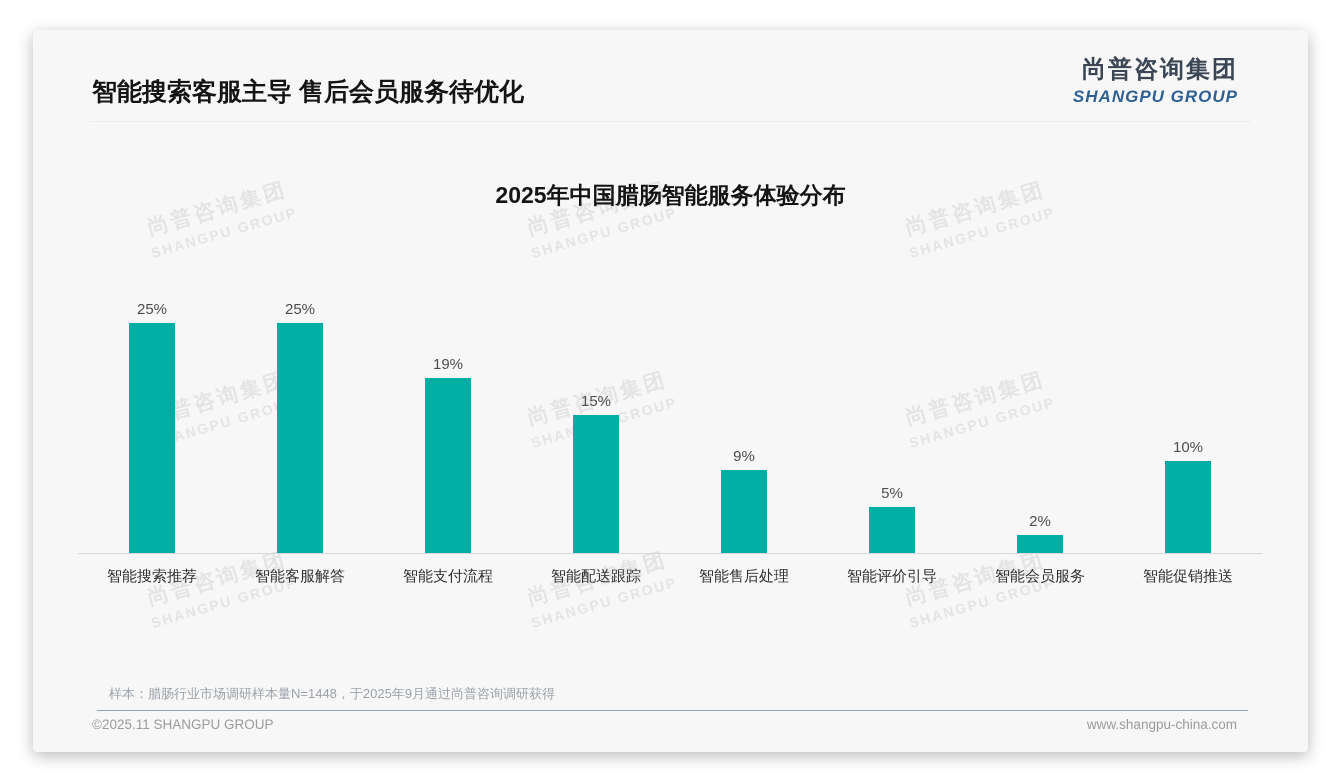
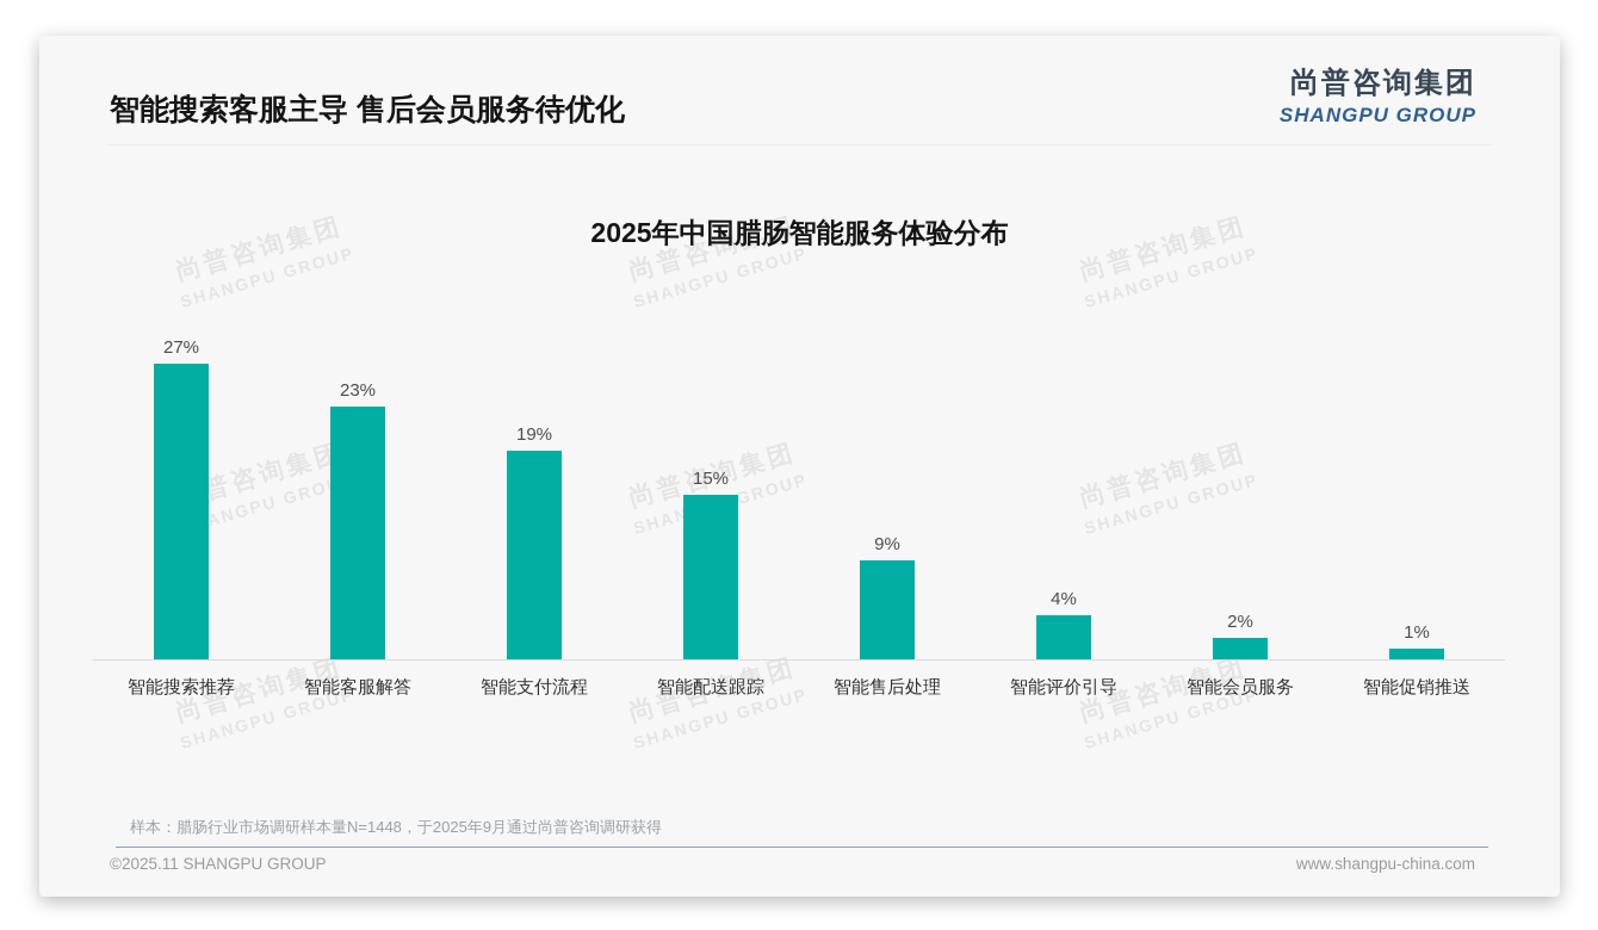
智能搜索推荐: 25% -> 27%
智能客服解答: 25% -> 23%
智能评价引导: 5% -> 4%
智能促销推送: 10% -> 1%
